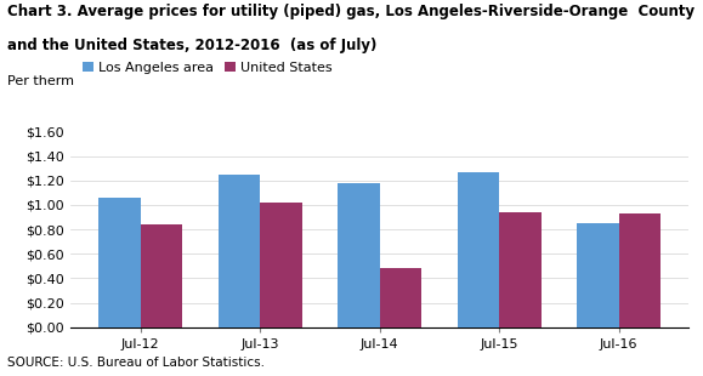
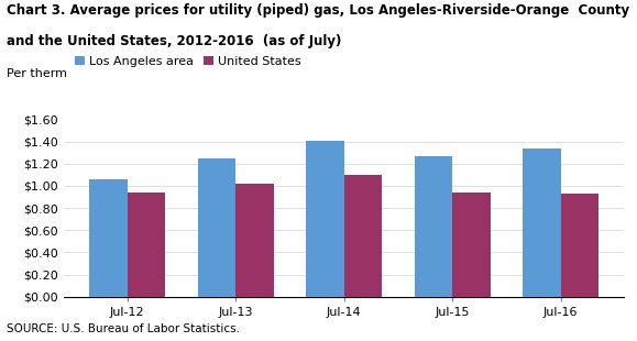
United States/Jul-12: $0.84 -> $0.94
Los Angeles area/Jul-14: $1.18 -> $1.41
United States/Jul-14: $0.48 -> $1.10
Los Angeles area/Jul-16: $0.85 -> $1.34
